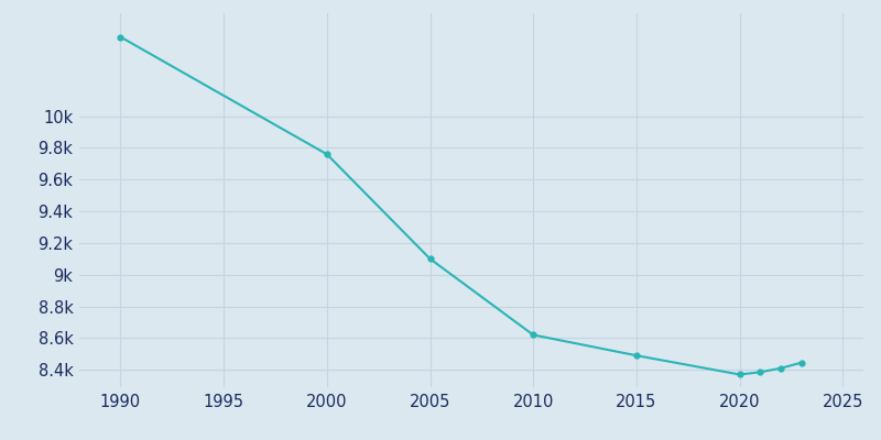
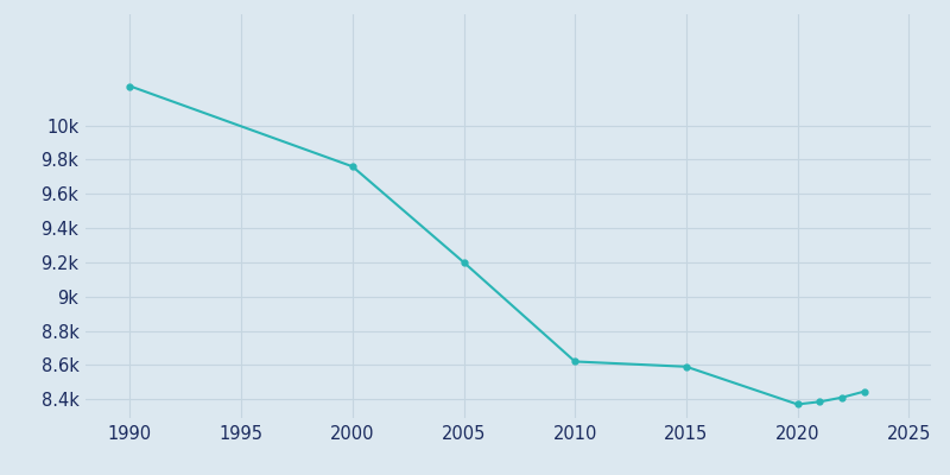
1990: 10.50k -> 10.23k
2005: 9.10k -> 9.20k
2015: 8.49k -> 8.59k
